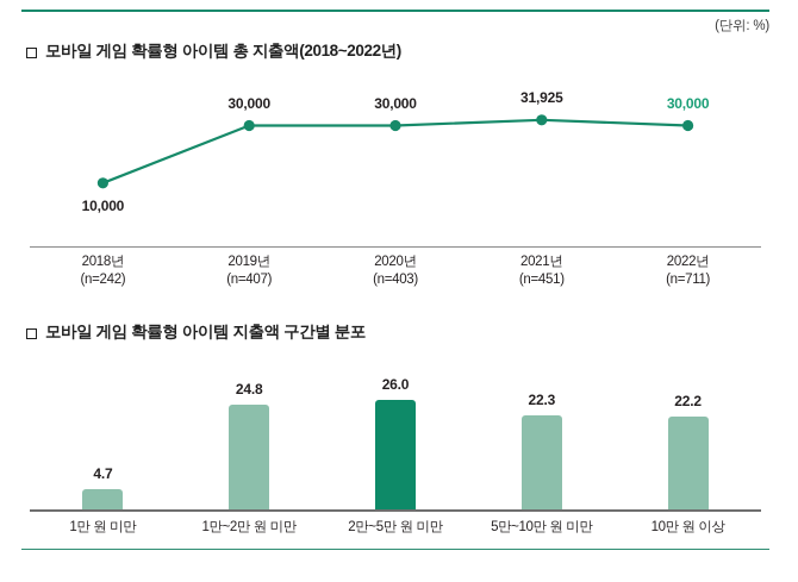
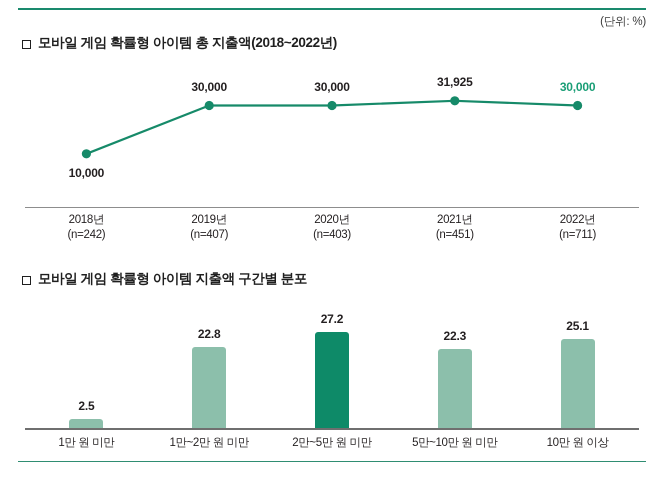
모바일 게임 확률형 아이템 지출액 구간별 분포/1만 원 미만: 4.7 -> 2.5
모바일 게임 확률형 아이템 지출액 구간별 분포/1만~2만 원 미만: 24.8 -> 22.8
모바일 게임 확률형 아이템 지출액 구간별 분포/2만~5만 원 미만: 26.0 -> 27.2
모바일 게임 확률형 아이템 지출액 구간별 분포/10만 원 이상: 22.2 -> 25.1
